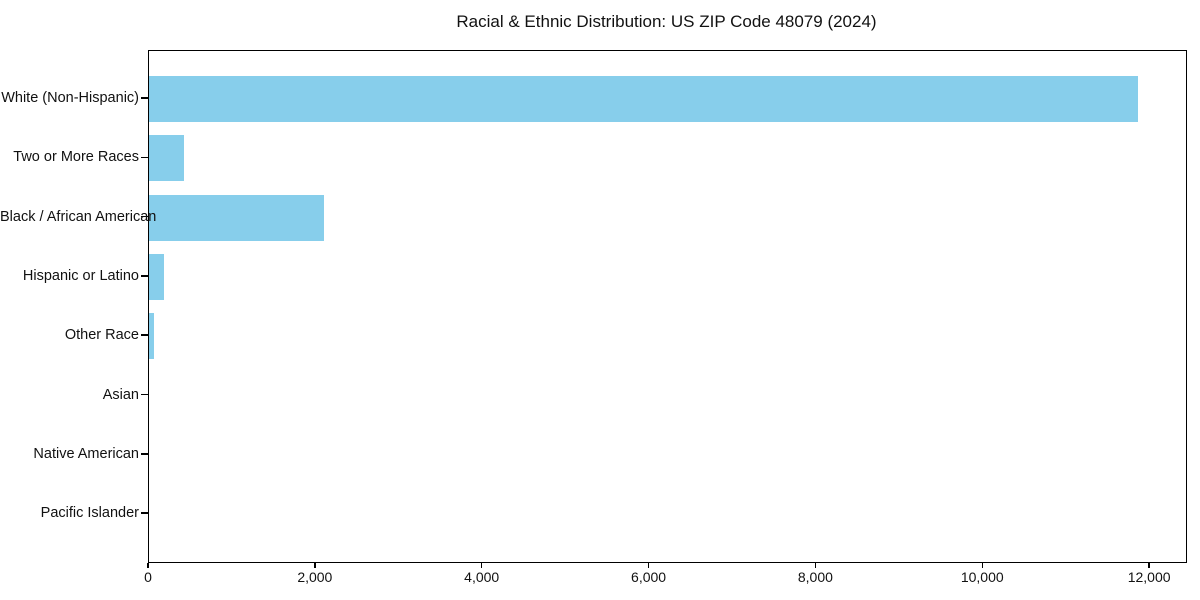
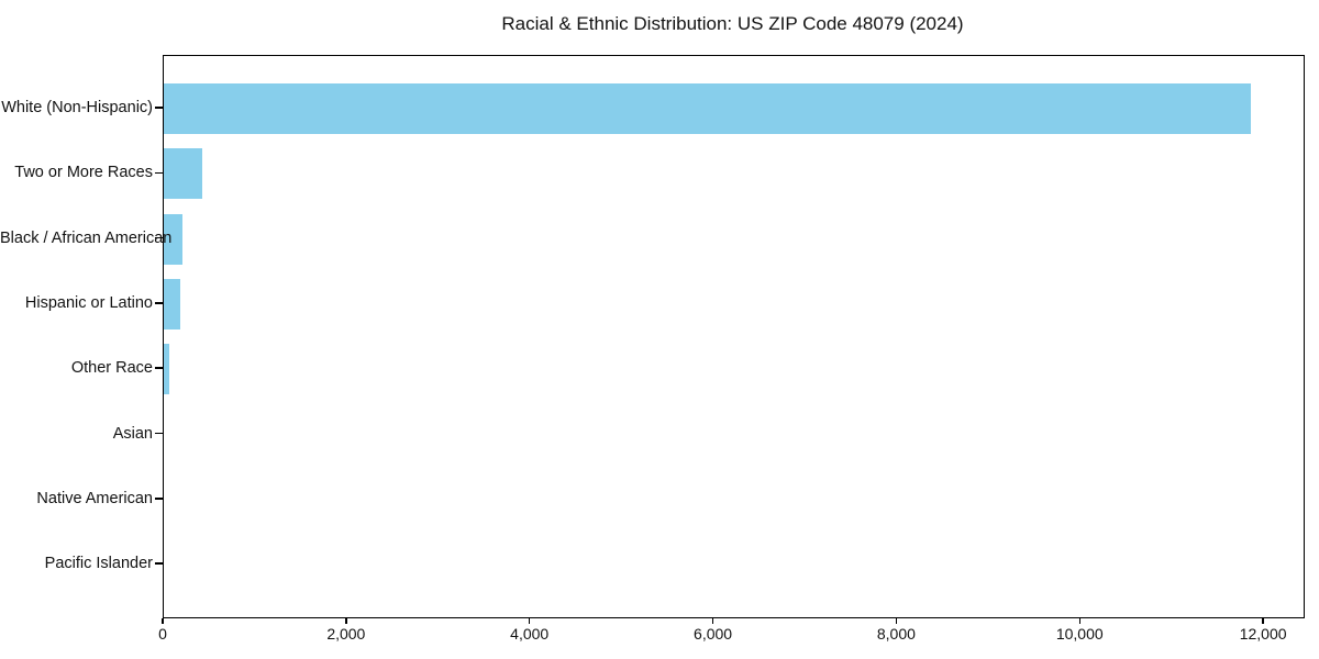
Black / African American: 2100 -> 200
